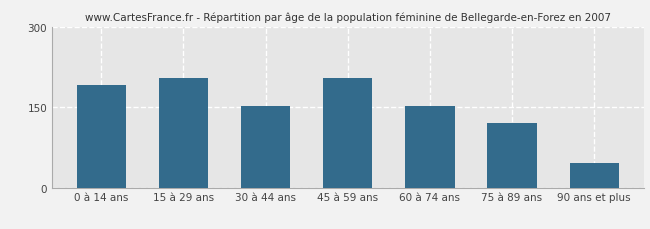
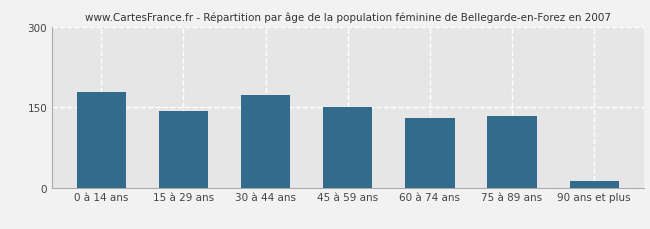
0 à 14 ans: 192 -> 178
15 à 29 ans: 204 -> 142
30 à 44 ans: 152 -> 173
45 à 59 ans: 204 -> 150
60 à 74 ans: 152 -> 130
75 à 89 ans: 120 -> 133
90 ans et plus: 46 -> 13
